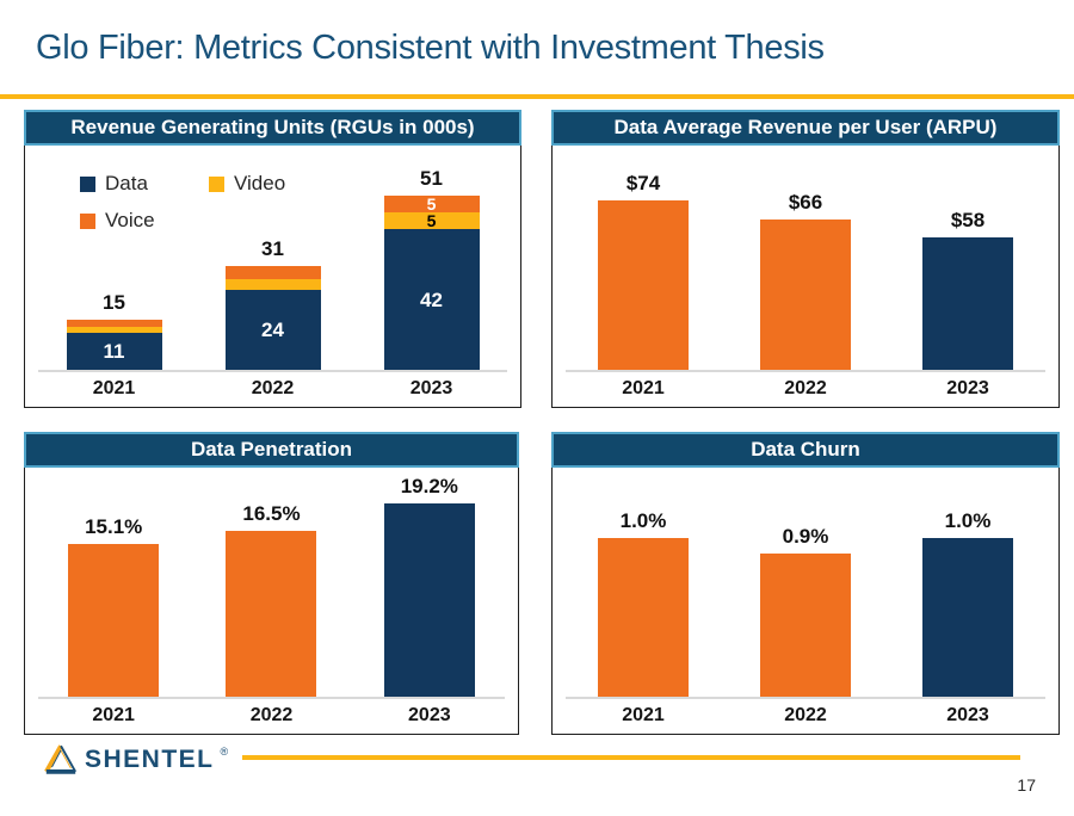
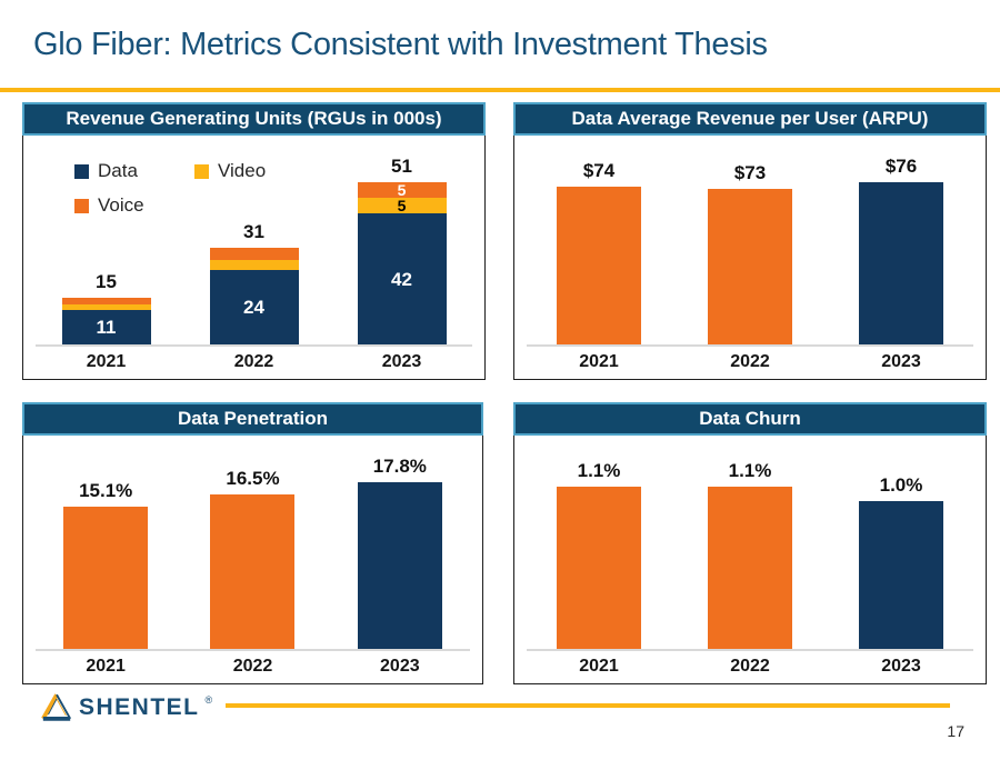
Data Average Revenue per User (ARPU)/2022: $66 -> $73
Data Average Revenue per User (ARPU)/2023: $58 -> $76
Data Penetration/2023: 19.2% -> 17.8%
Data Churn/2021: 1.0% -> 1.1%
Data Churn/2022: 0.9% -> 1.1%
